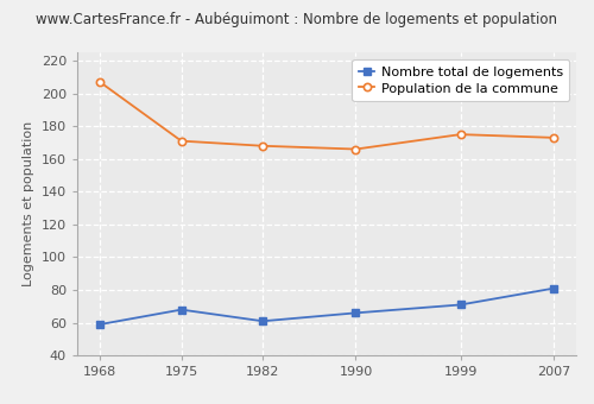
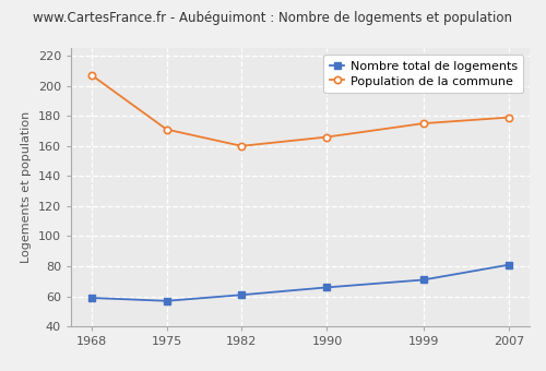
Nombre total de logements/1975: 68 -> 57
Population de la commune/1982: 168 -> 160
Population de la commune/2007: 173 -> 179
